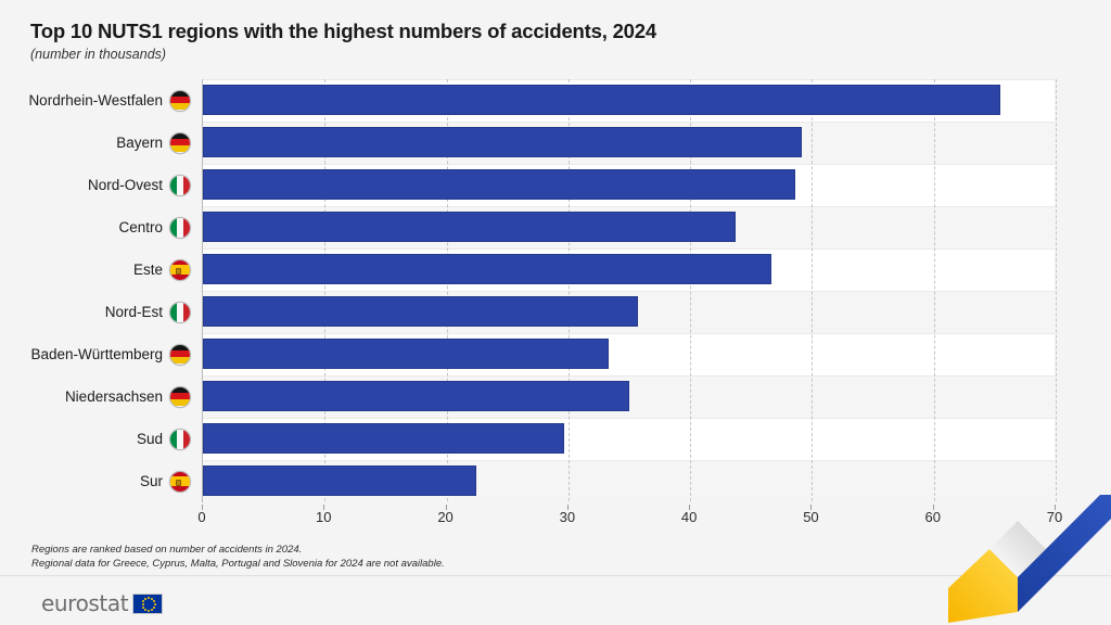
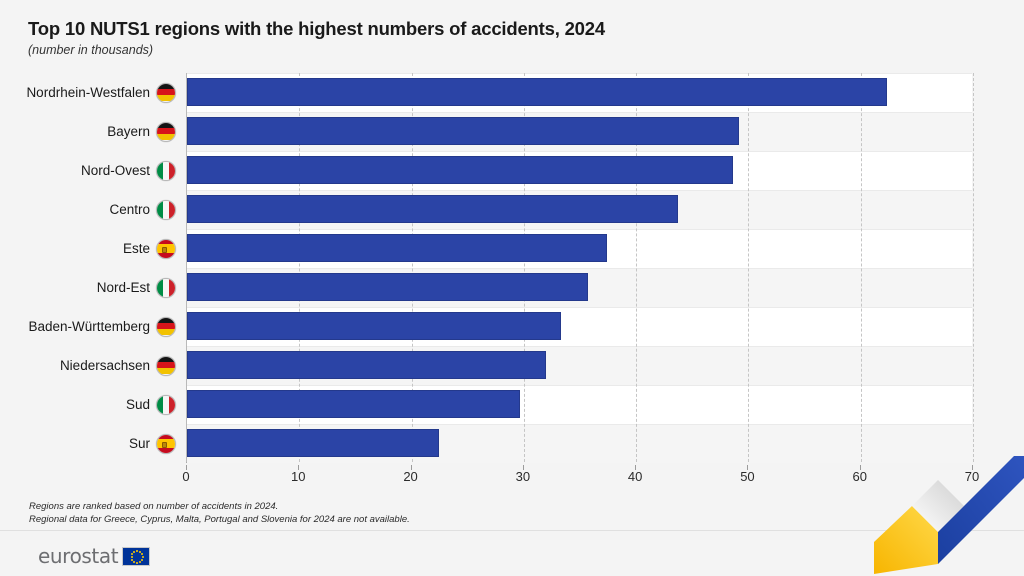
Nordrhein-Westfalen: 65.5 -> 62.3
Este: 46.7 -> 37.4
Niedersachsen: 35.0 -> 32.0
